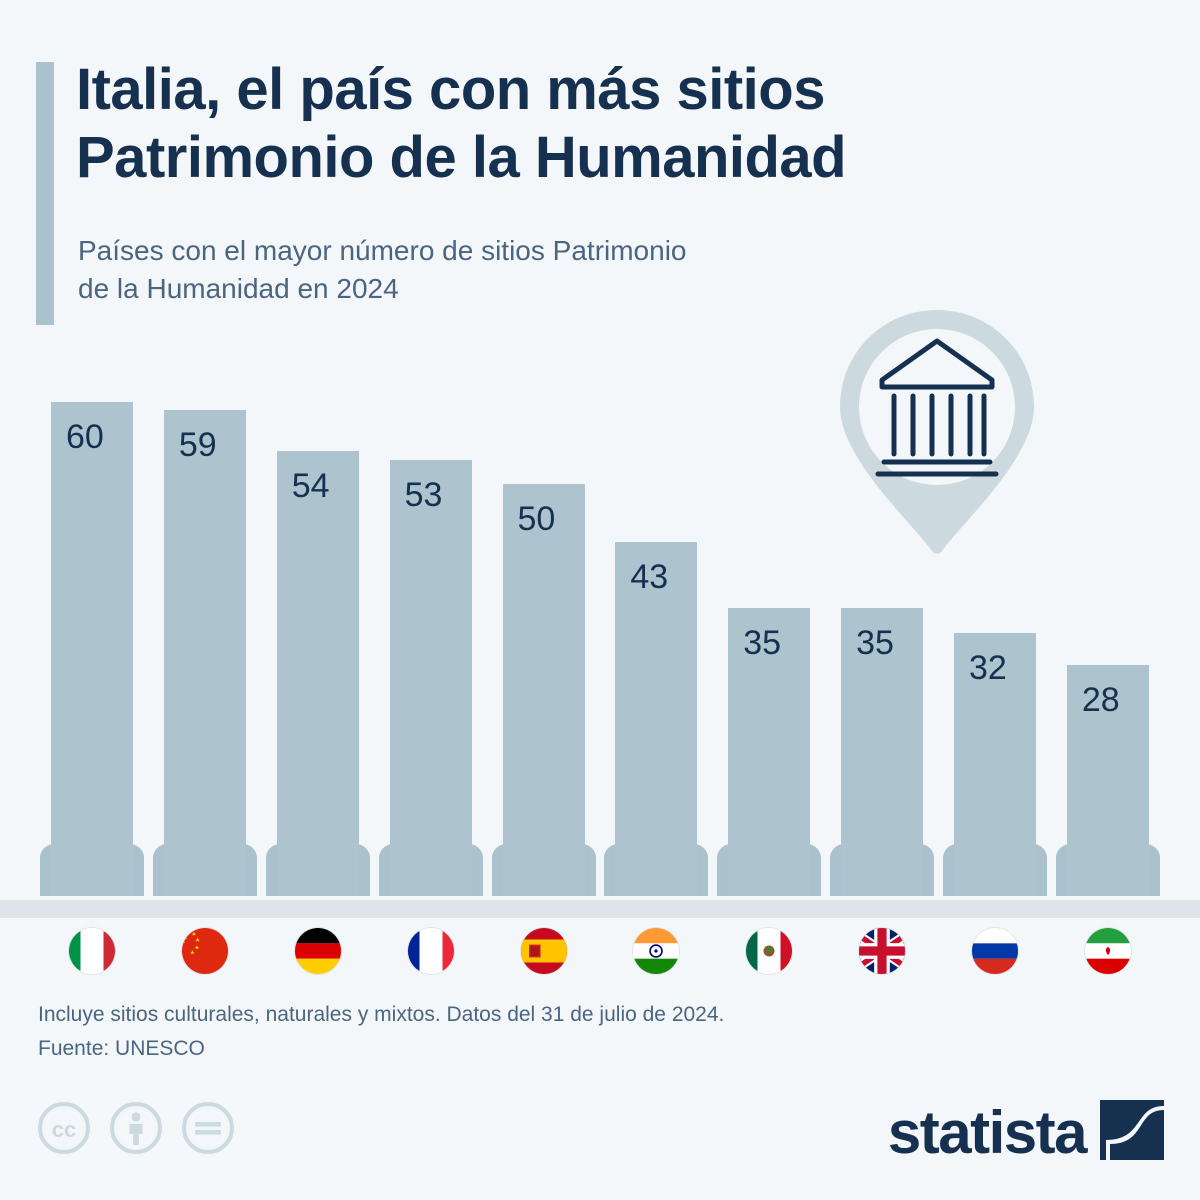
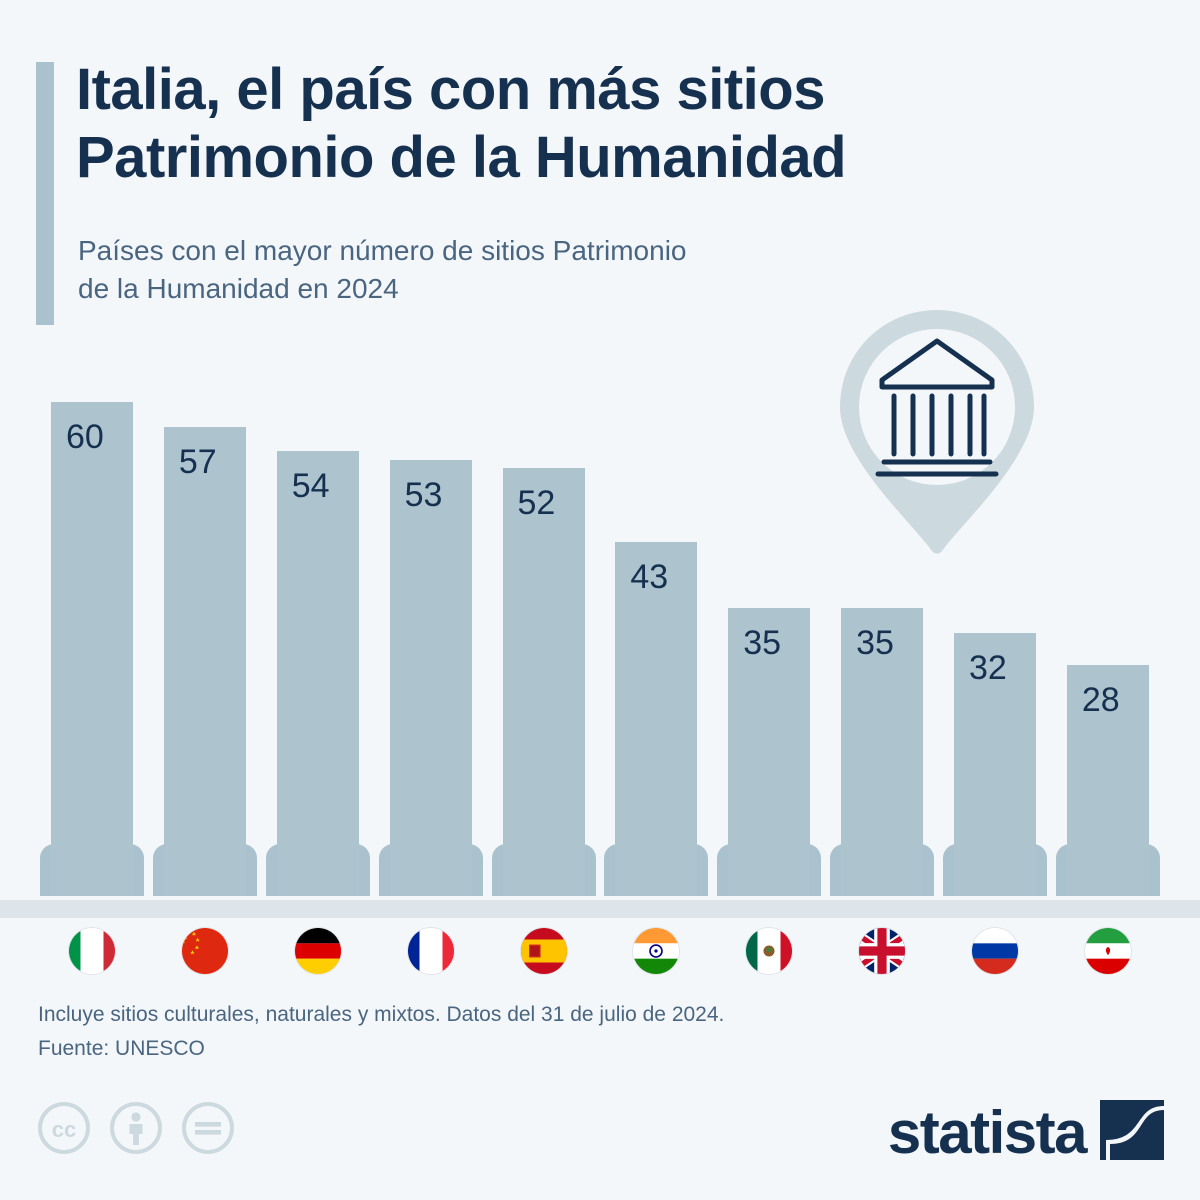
CN: 59 -> 57
ES: 50 -> 52
